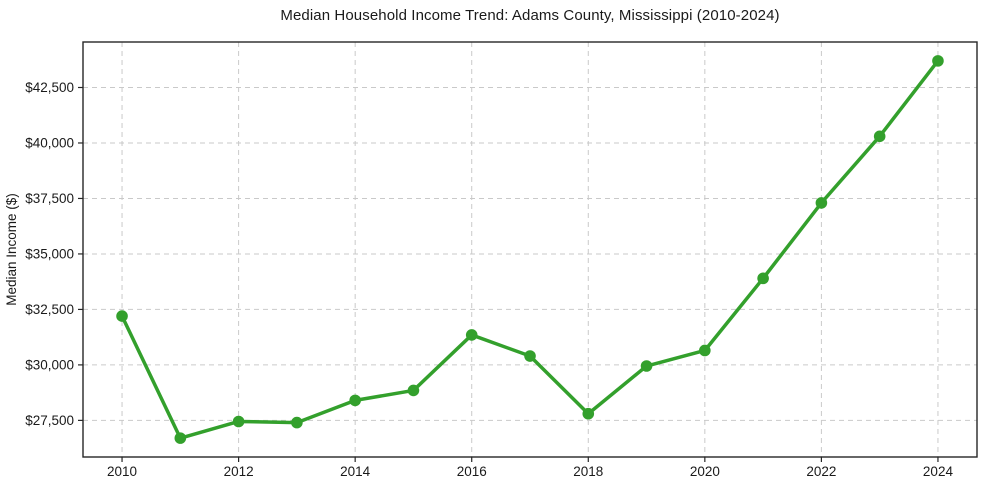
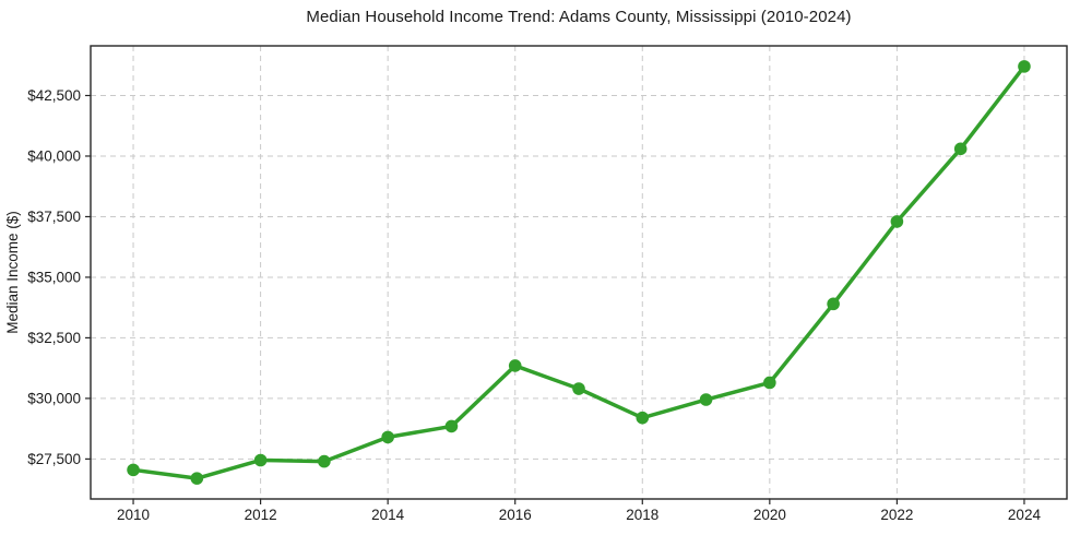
2010: $32200 -> $27000
2018: $27800 -> $29200
